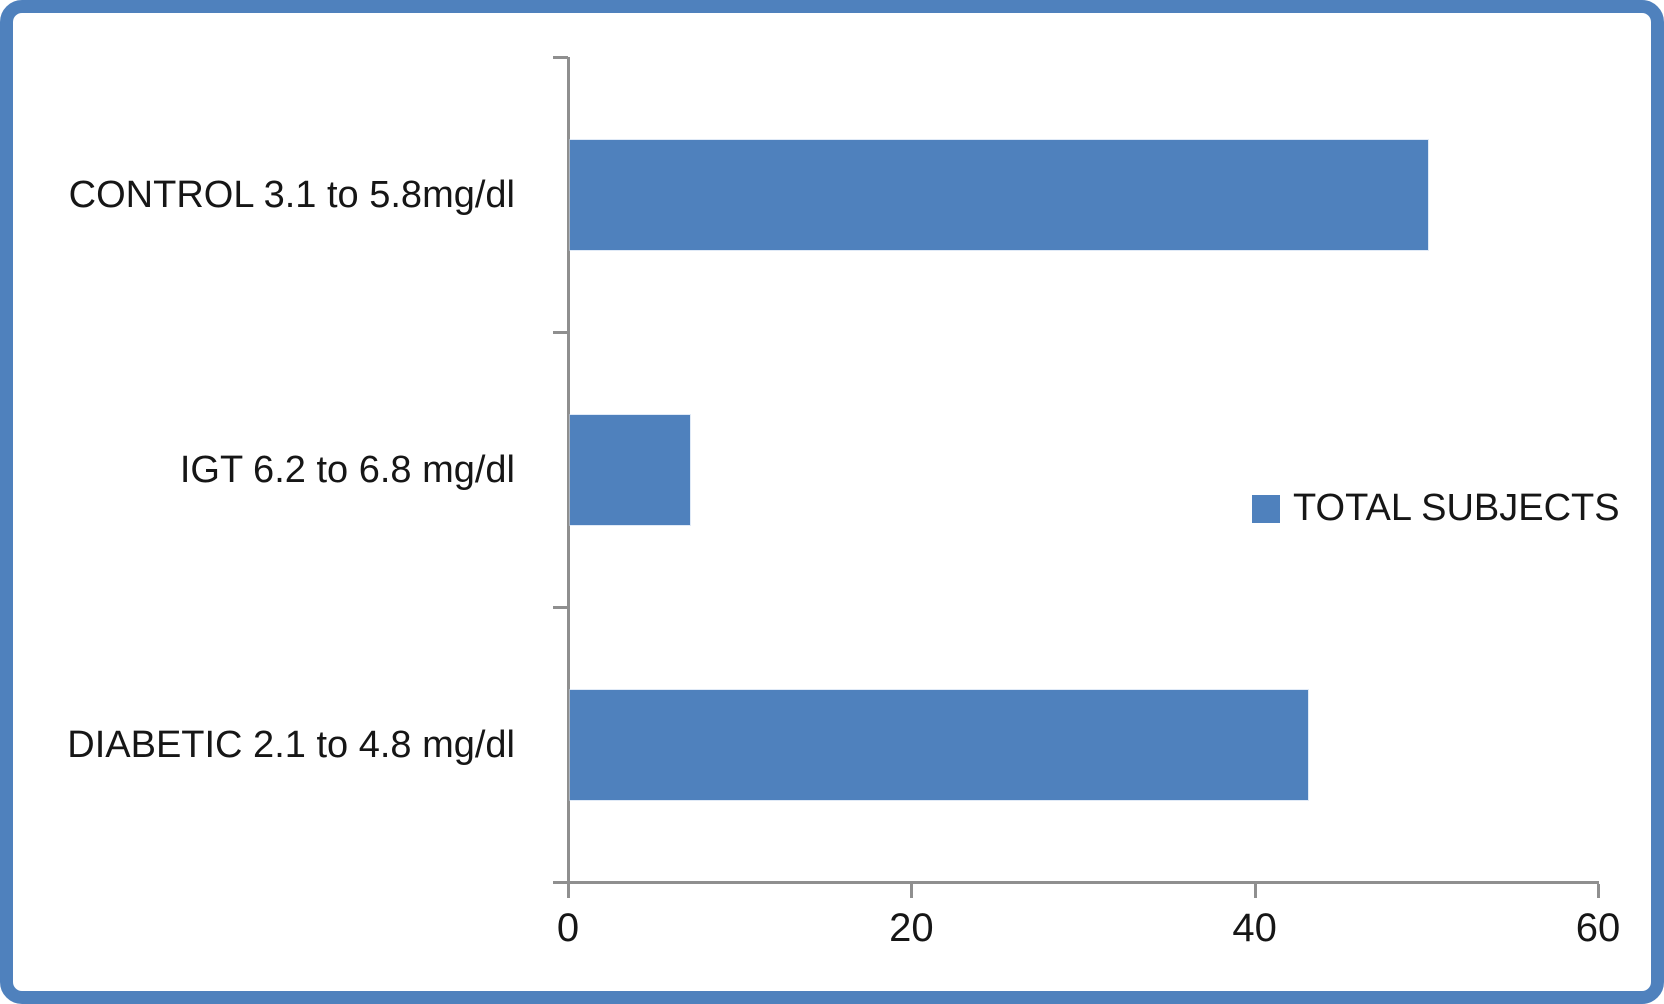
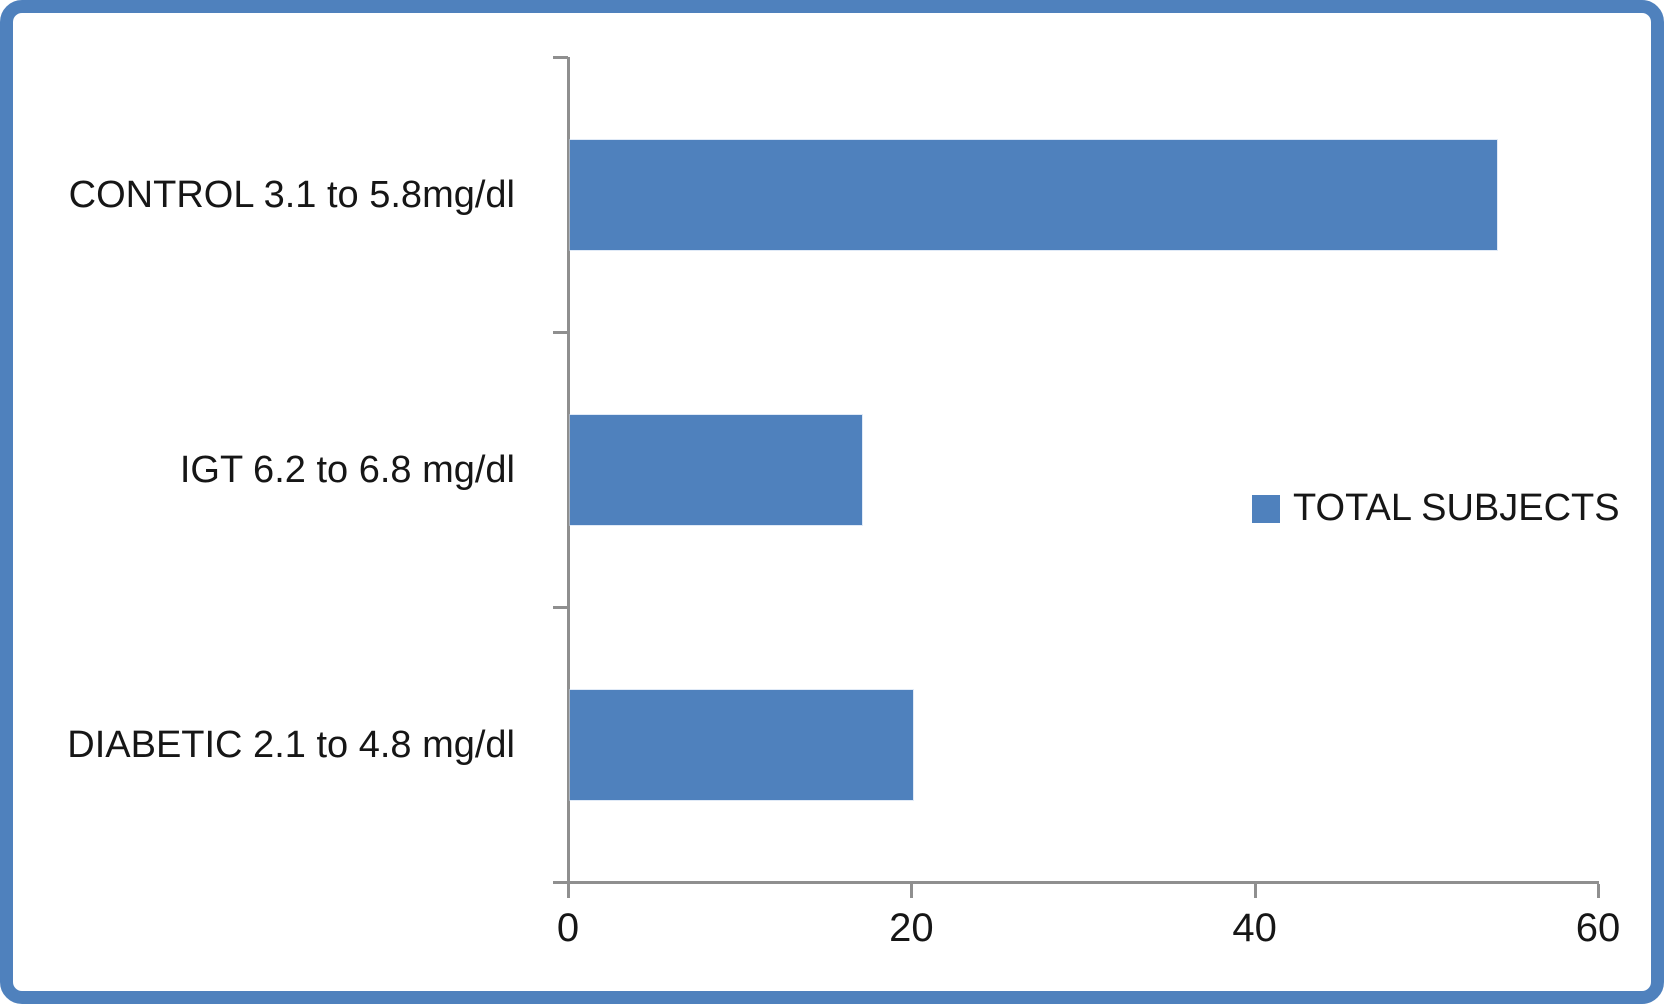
CONTROL 3.1 to 5.8mg/dl: 50 -> 54
IGT 6.2 to 6.8 mg/dl: 7 -> 17
DIABETIC 2.1 to 4.8 mg/dl: 43 -> 20
